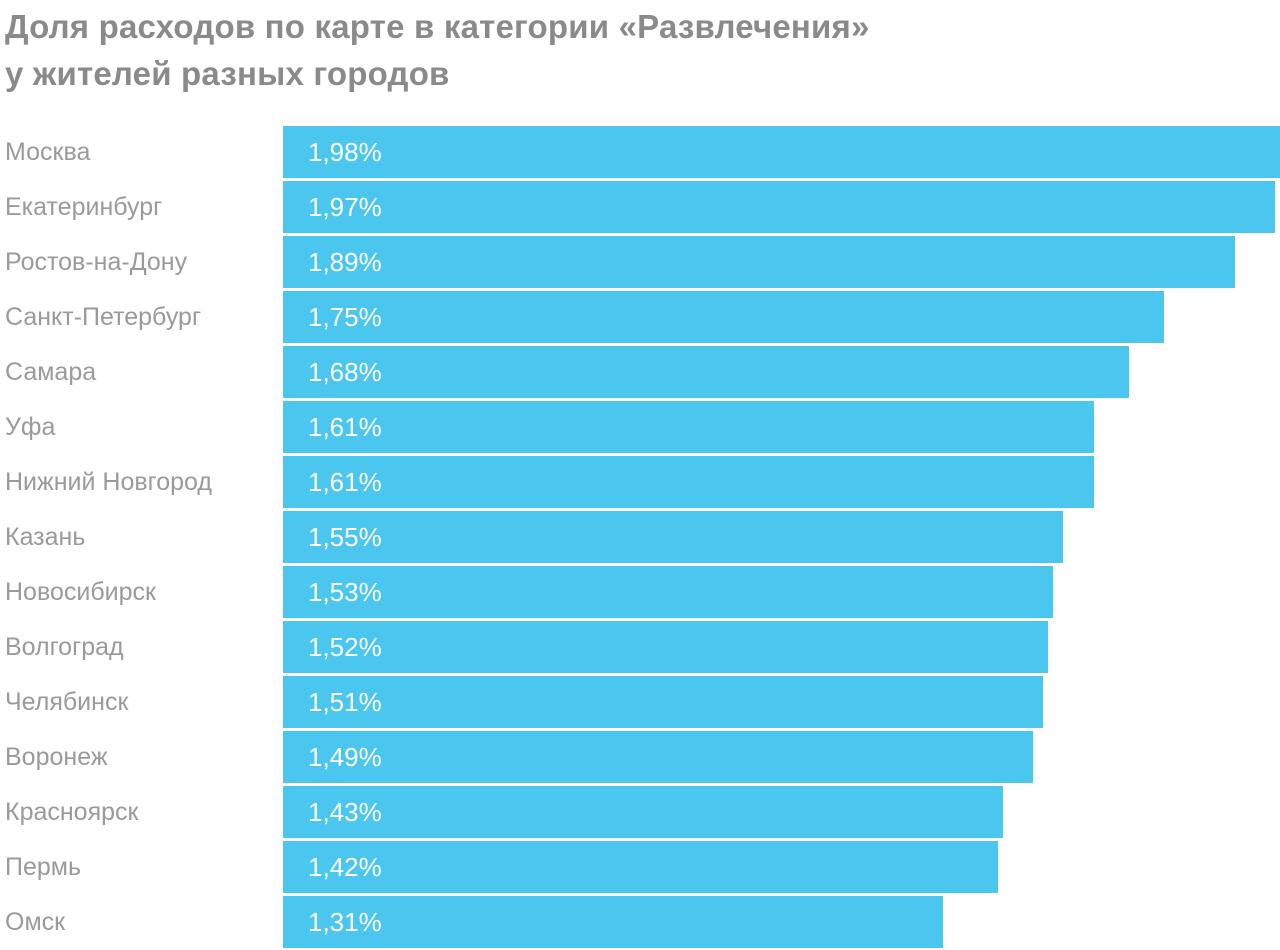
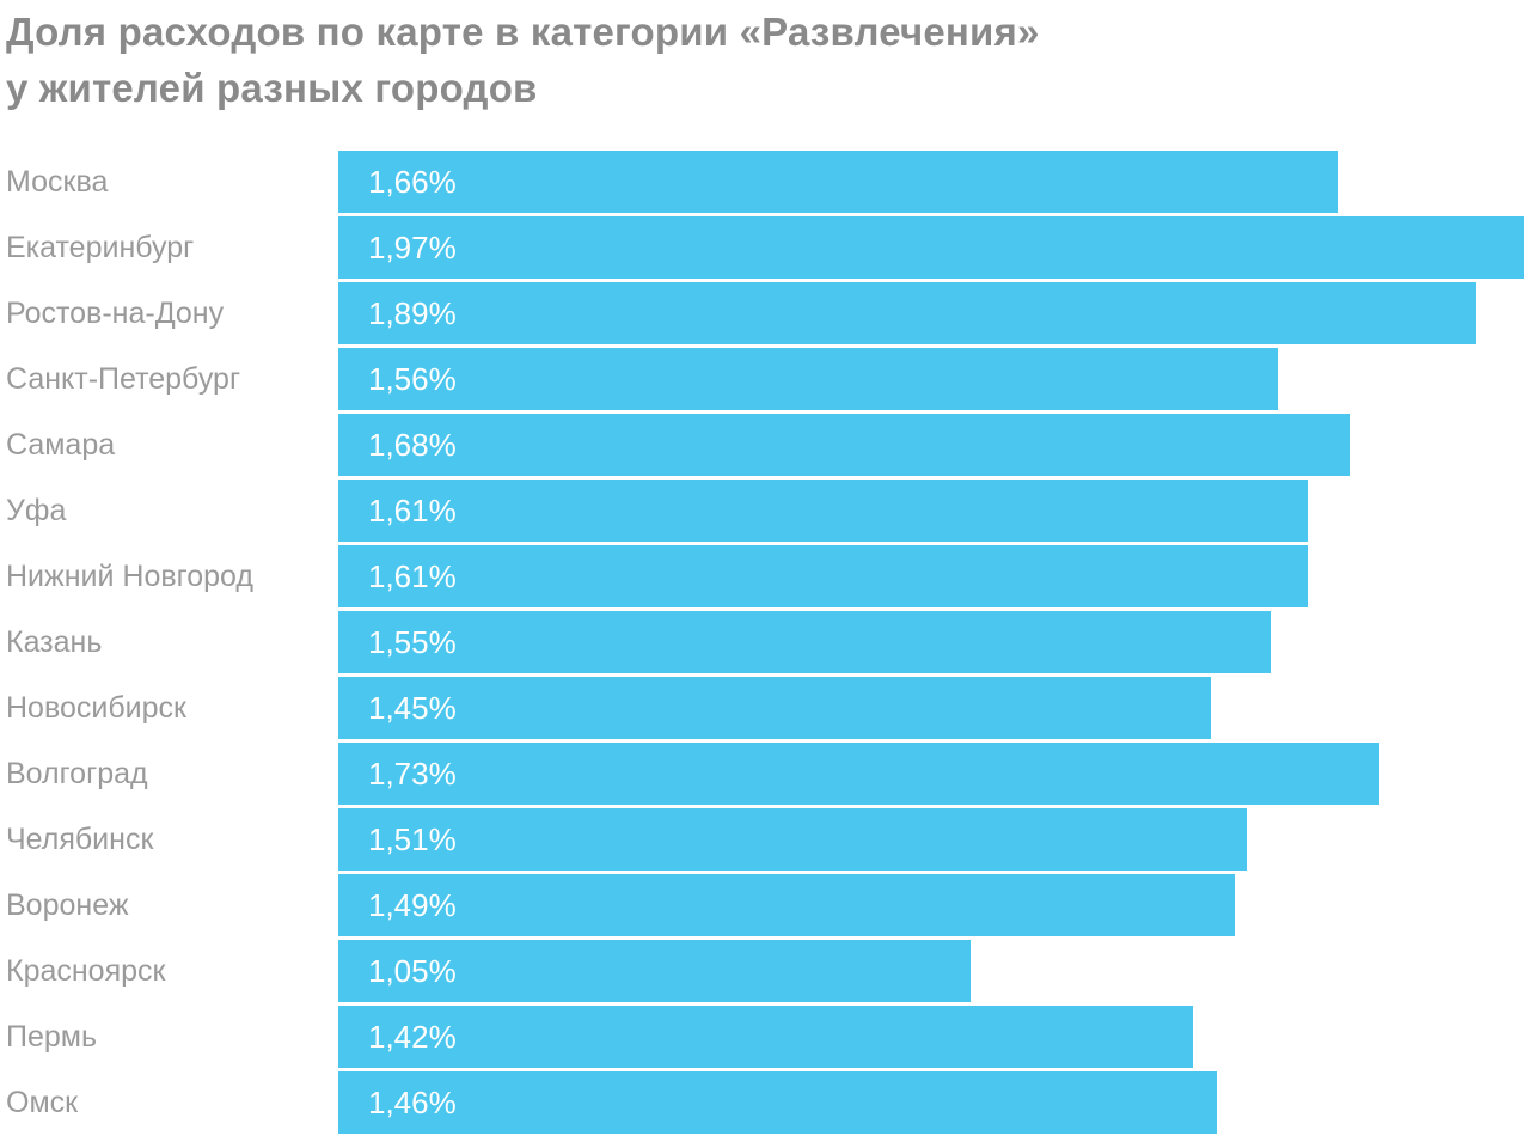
Москва: 1,98% -> 1,66%
Санкт-Петербург: 1,75% -> 1,56%
Новосибирск: 1,53% -> 1,45%
Волгоград: 1,52% -> 1,73%
Красноярск: 1,43% -> 1,05%
Омск: 1,31% -> 1,46%
